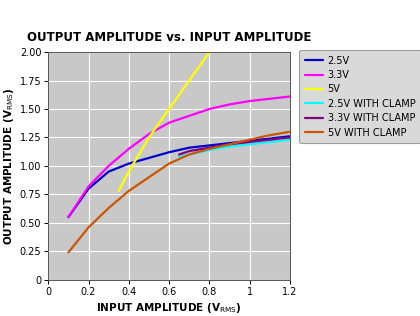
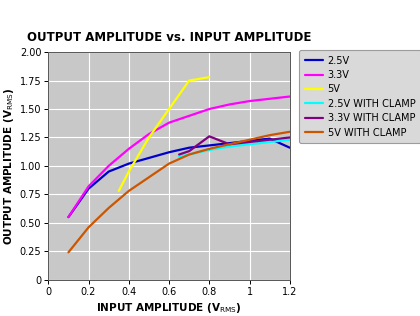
5V/0.8: 2.00 -> 1.78
3.3V WITH CLAMP/0.8: 1.16 -> 1.26
2.5V/1.2: 1.26 -> 1.16
